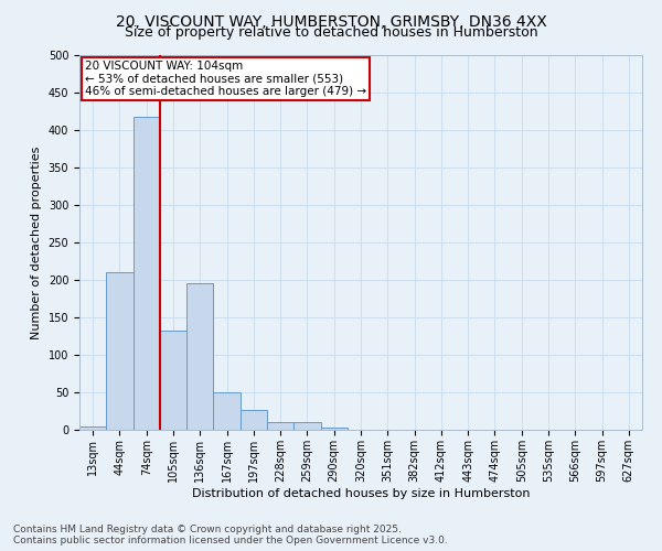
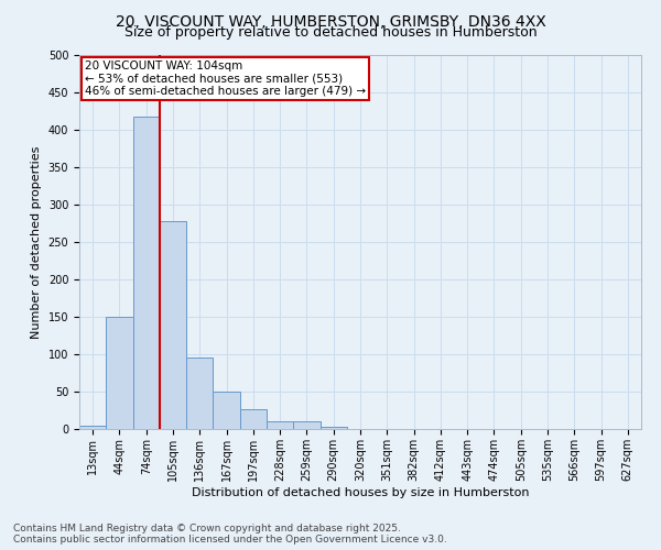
44sqm: 210 -> 150
105sqm: 132 -> 278
136sqm: 196 -> 95
